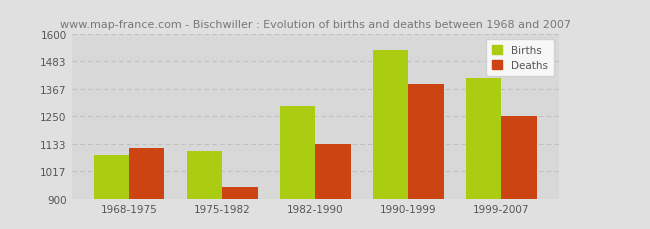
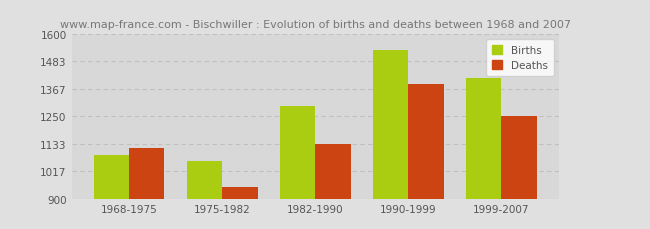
Births/1975-1982: 1105 -> 1063
